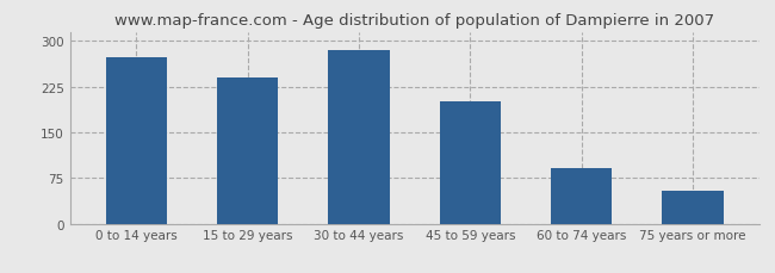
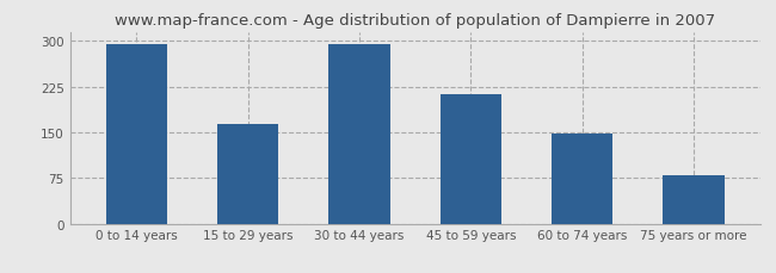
0 to 14 years: 274 -> 295
15 to 29 years: 240 -> 163
30 to 44 years: 284 -> 295
45 to 59 years: 200 -> 213
60 to 74 years: 92 -> 148
75 years or more: 54 -> 80
